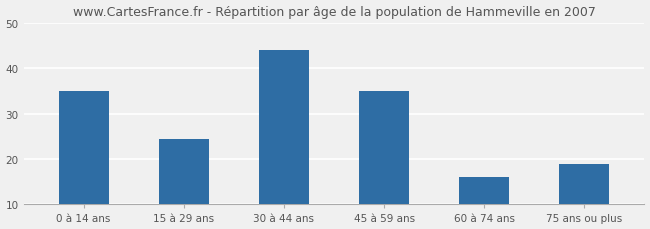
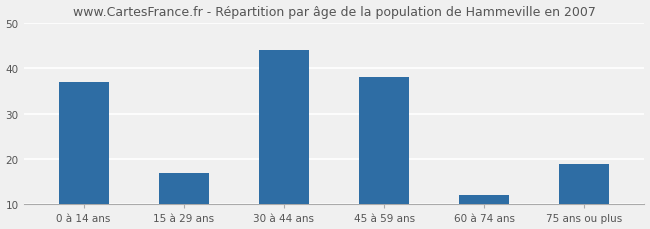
0 à 14 ans: 35.0 -> 37.0
15 à 29 ans: 24.5 -> 17.0
45 à 59 ans: 35.0 -> 38.0
60 à 74 ans: 16.0 -> 12.0
